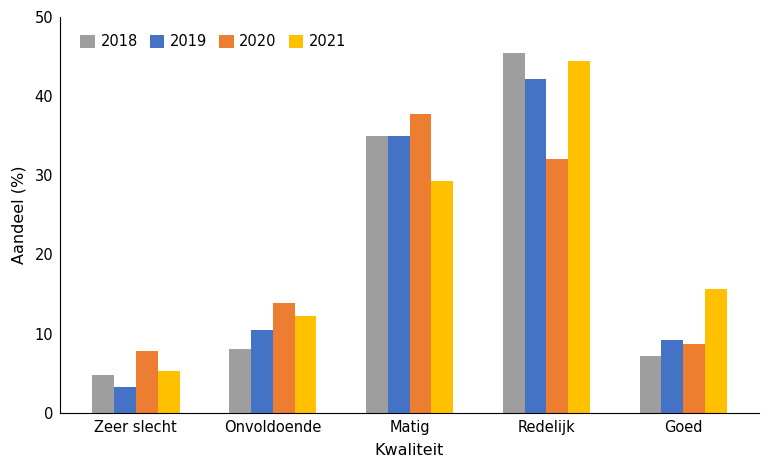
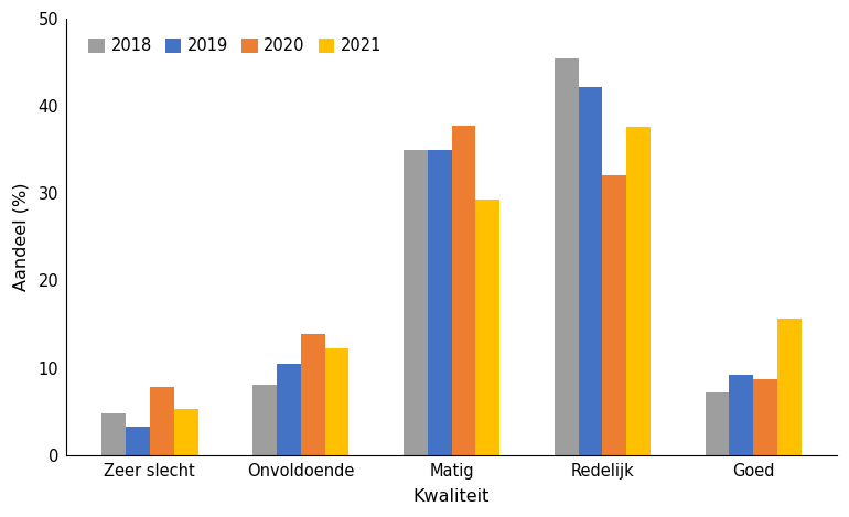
2021/Redelijk: 44.4 -> 37.6
